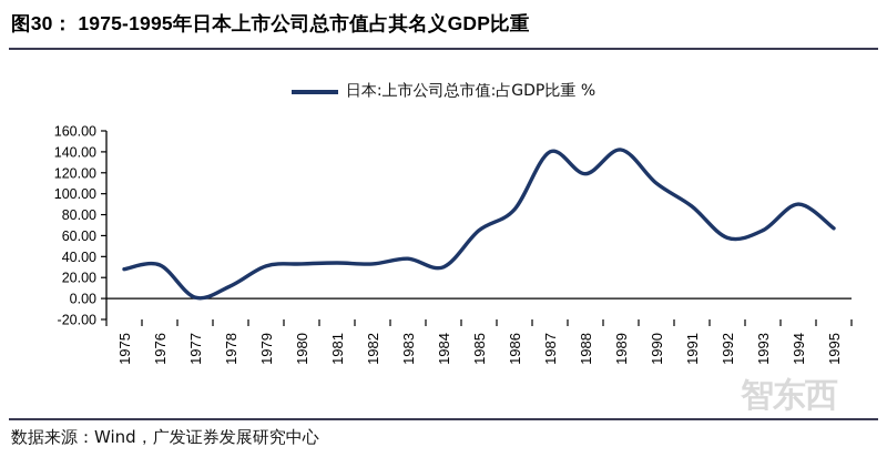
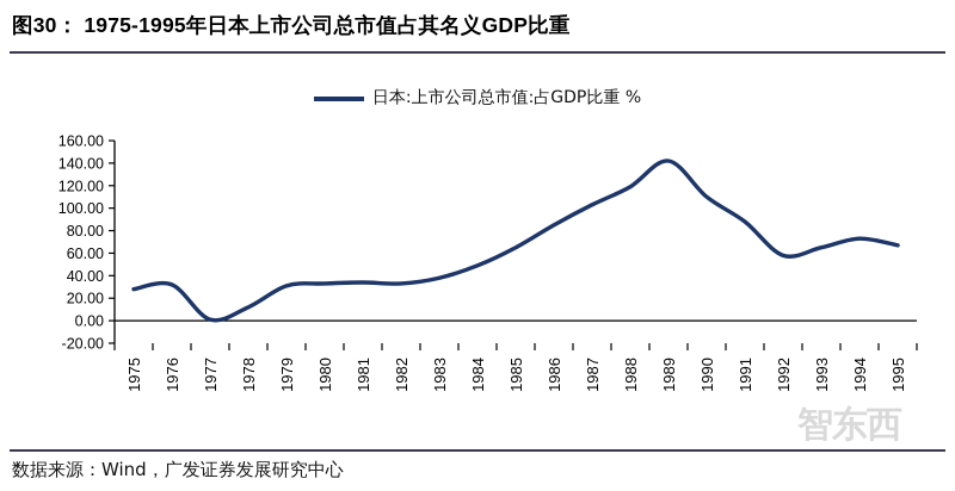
1984: 30 -> 50
1987: 140 -> 100
1994: 90 -> 70
